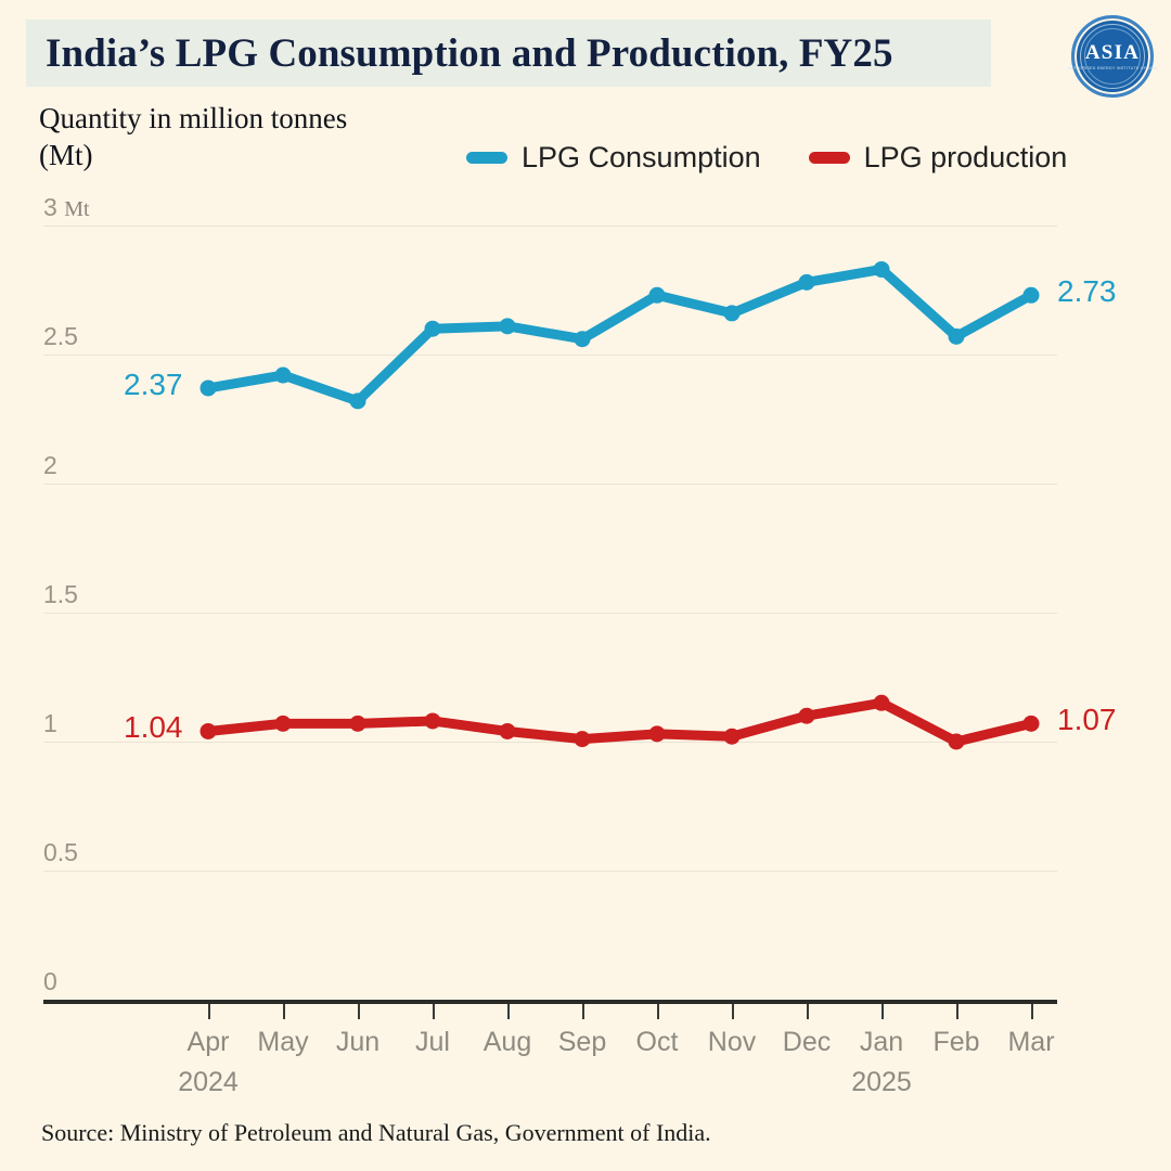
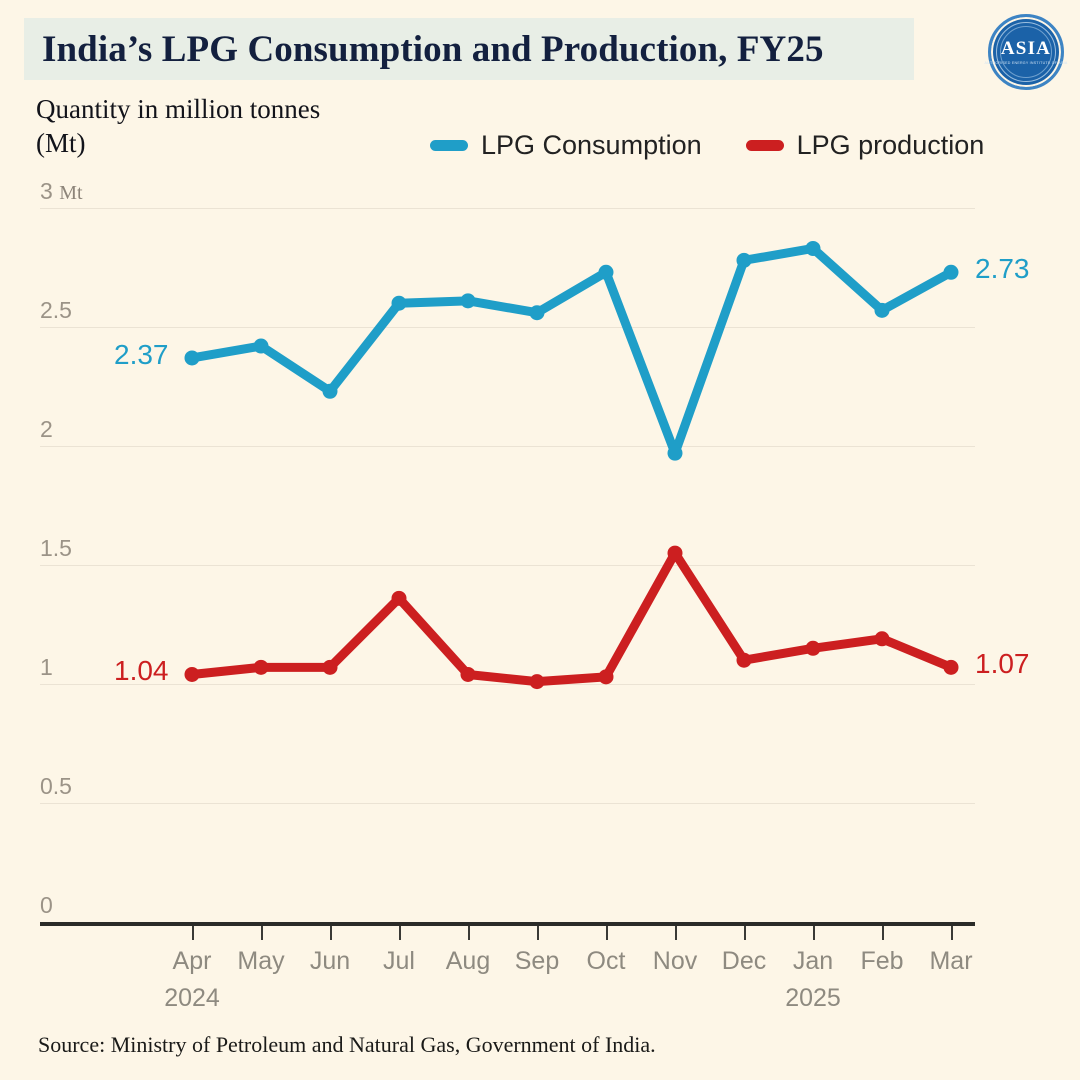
LPG Consumption/Jun: 2.32 -> 2.23
LPG production/Jul: 1.08 -> 1.36
LPG Consumption/Nov: 2.66 -> 1.97
LPG production/Nov: 1.02 -> 1.55
LPG production/Feb: 1.00 -> 1.19
